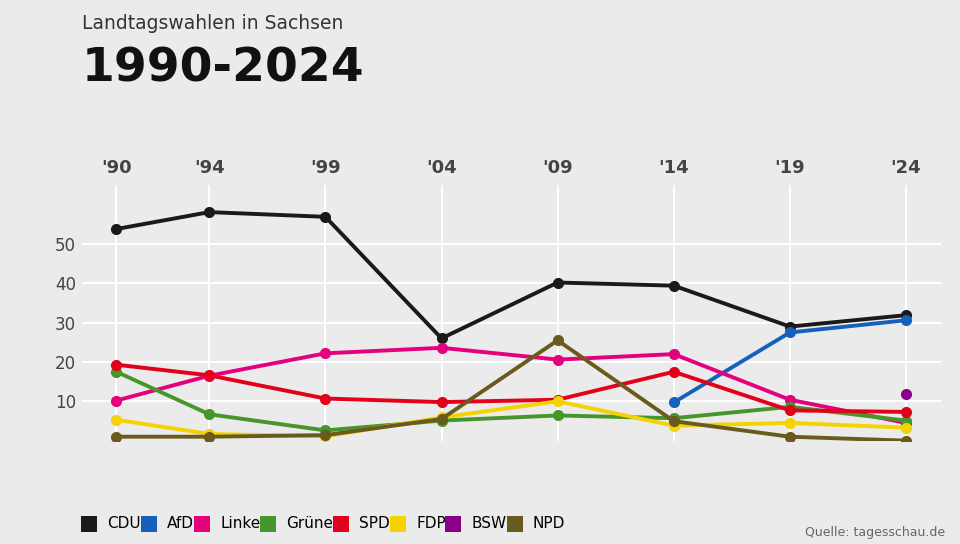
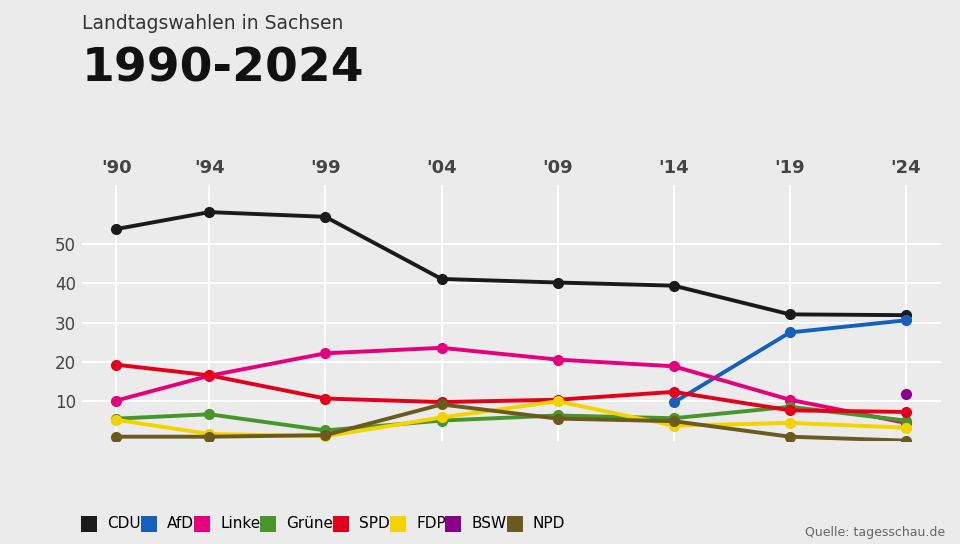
Grüne/'90: 17.5 -> 5.6
CDU/'04: 26.0 -> 41.1
NPD/'04: 5.5 -> 9.2
NPD/'09: 25.5 -> 5.6
Linke/'14: 22.0 -> 18.9
SPD/'14: 17.5 -> 12.4
CDU/'19: 29.0 -> 32.1
